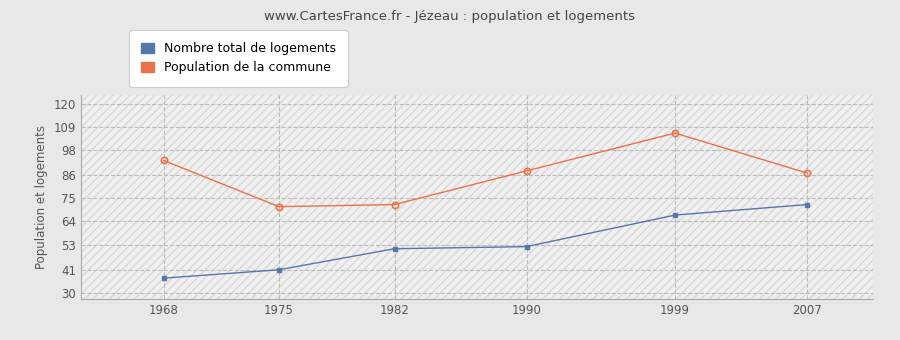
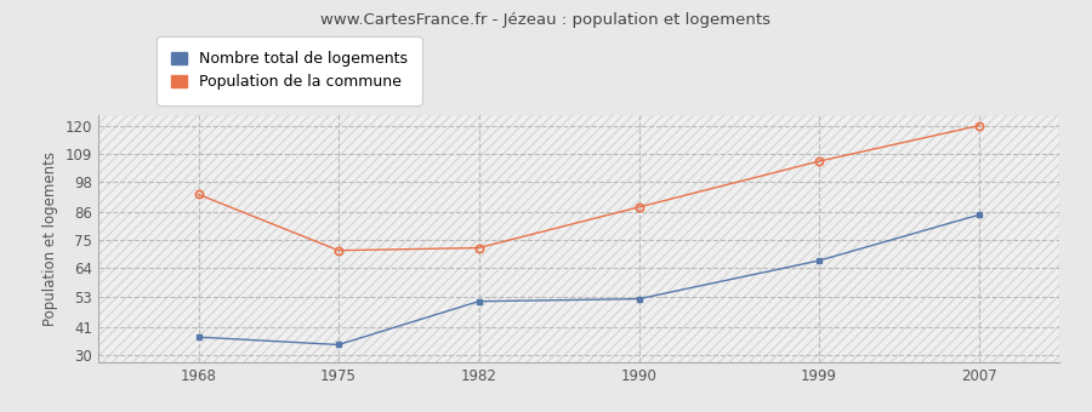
Nombre total de logements/1975: 41 -> 34
Nombre total de logements/2007: 72 -> 85
Population de la commune/2007: 87 -> 120
